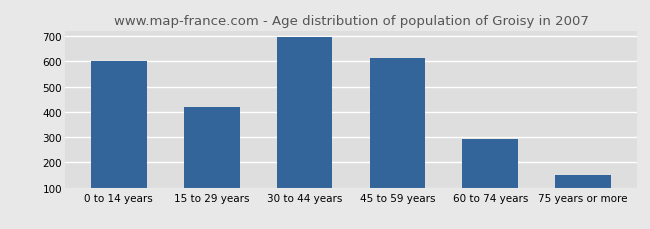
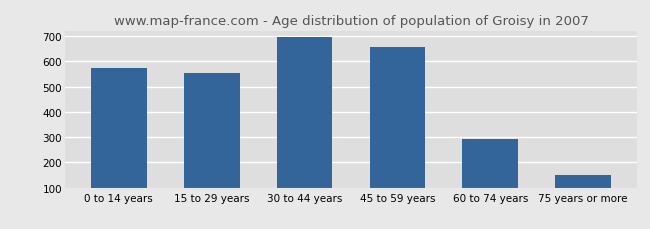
0 to 14 years: 600 -> 575
15 to 29 years: 420 -> 553
45 to 59 years: 615 -> 658
